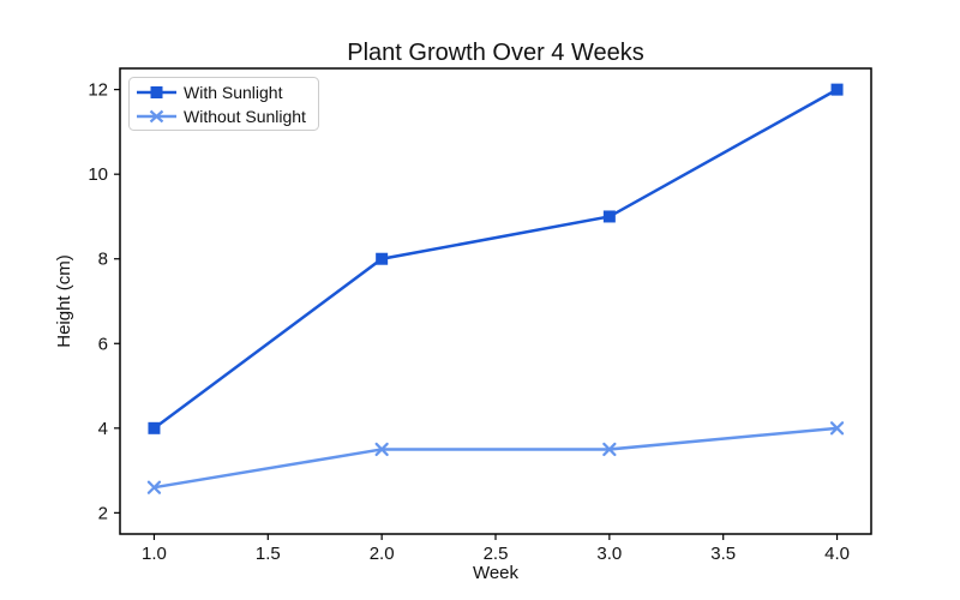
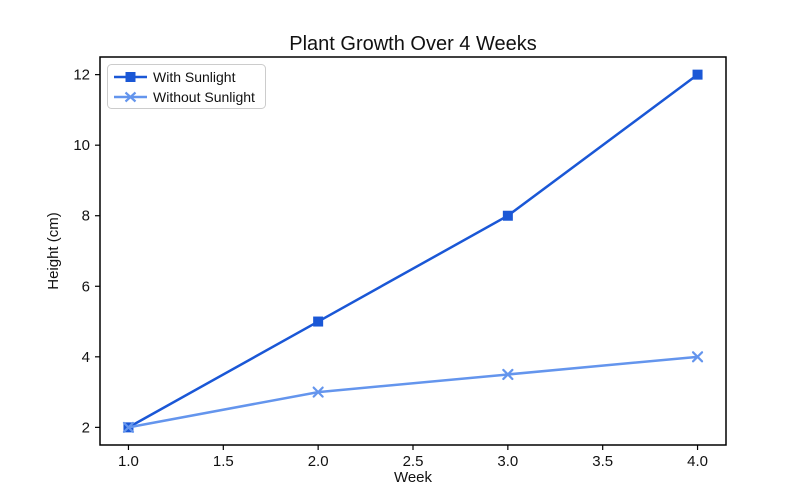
With Sunlight/1.0: 4 -> 2
Without Sunlight/1.0: 2.6 -> 2.0
With Sunlight/2.0: 8 -> 5
Without Sunlight/2.0: 3.5 -> 3.0
With Sunlight/3.0: 9 -> 8
